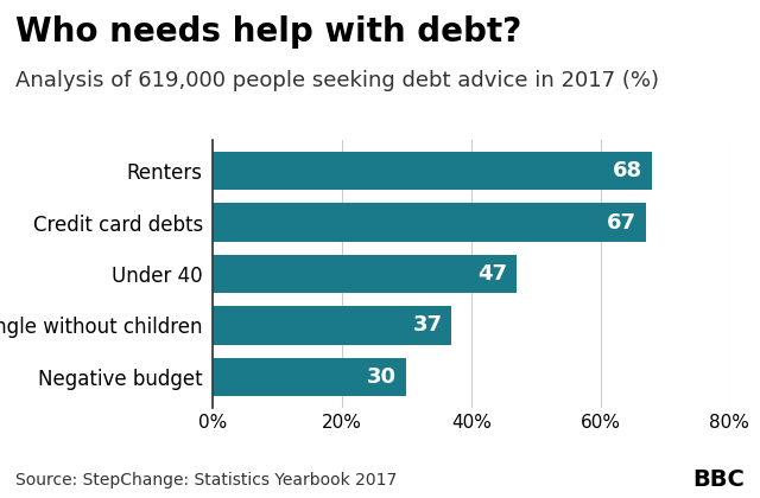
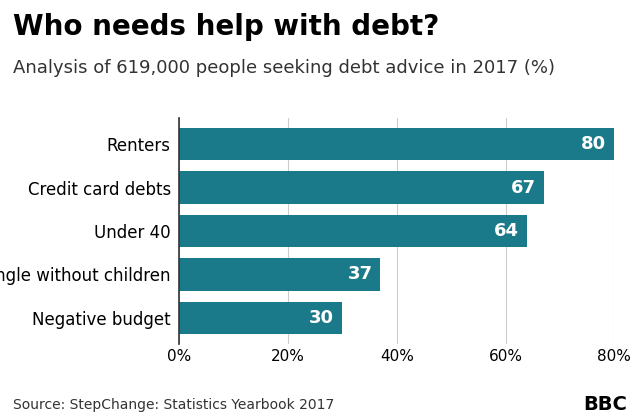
Renters: 68 -> 80
Under 40: 47 -> 64
